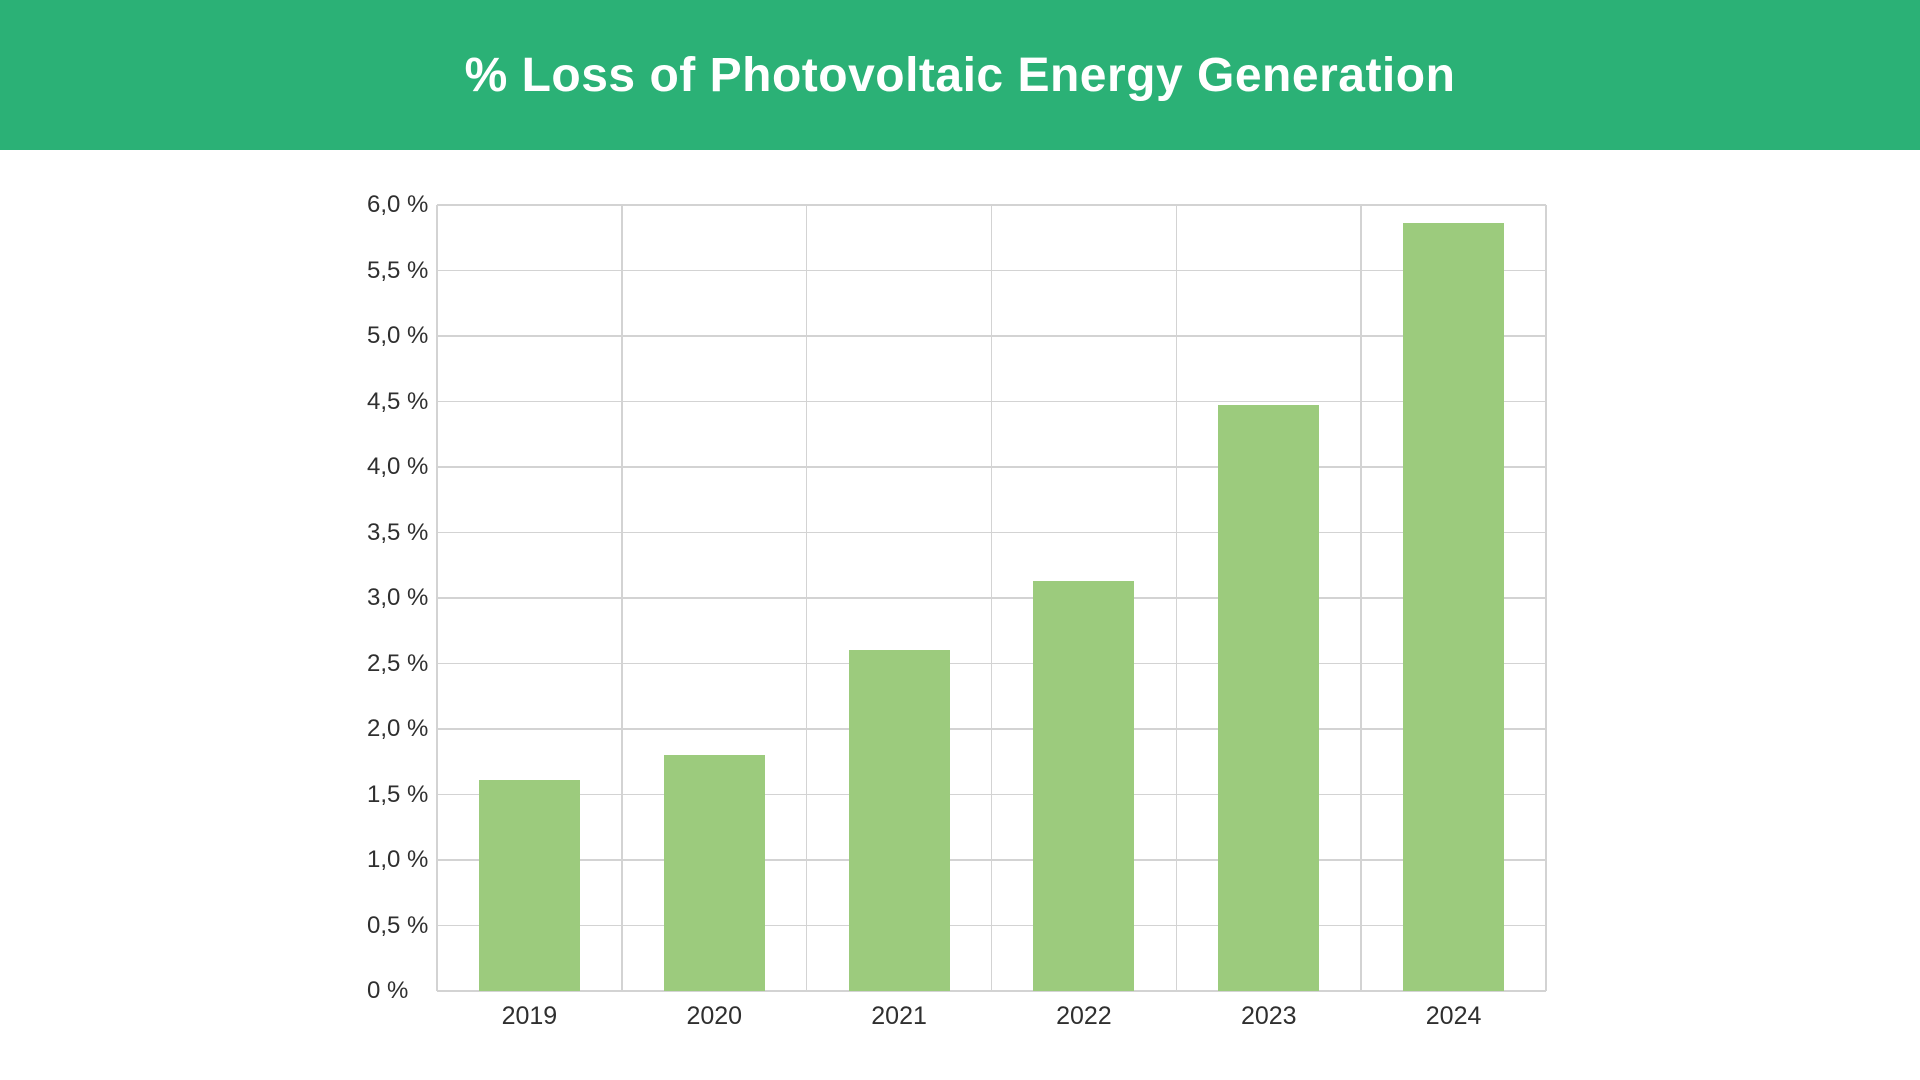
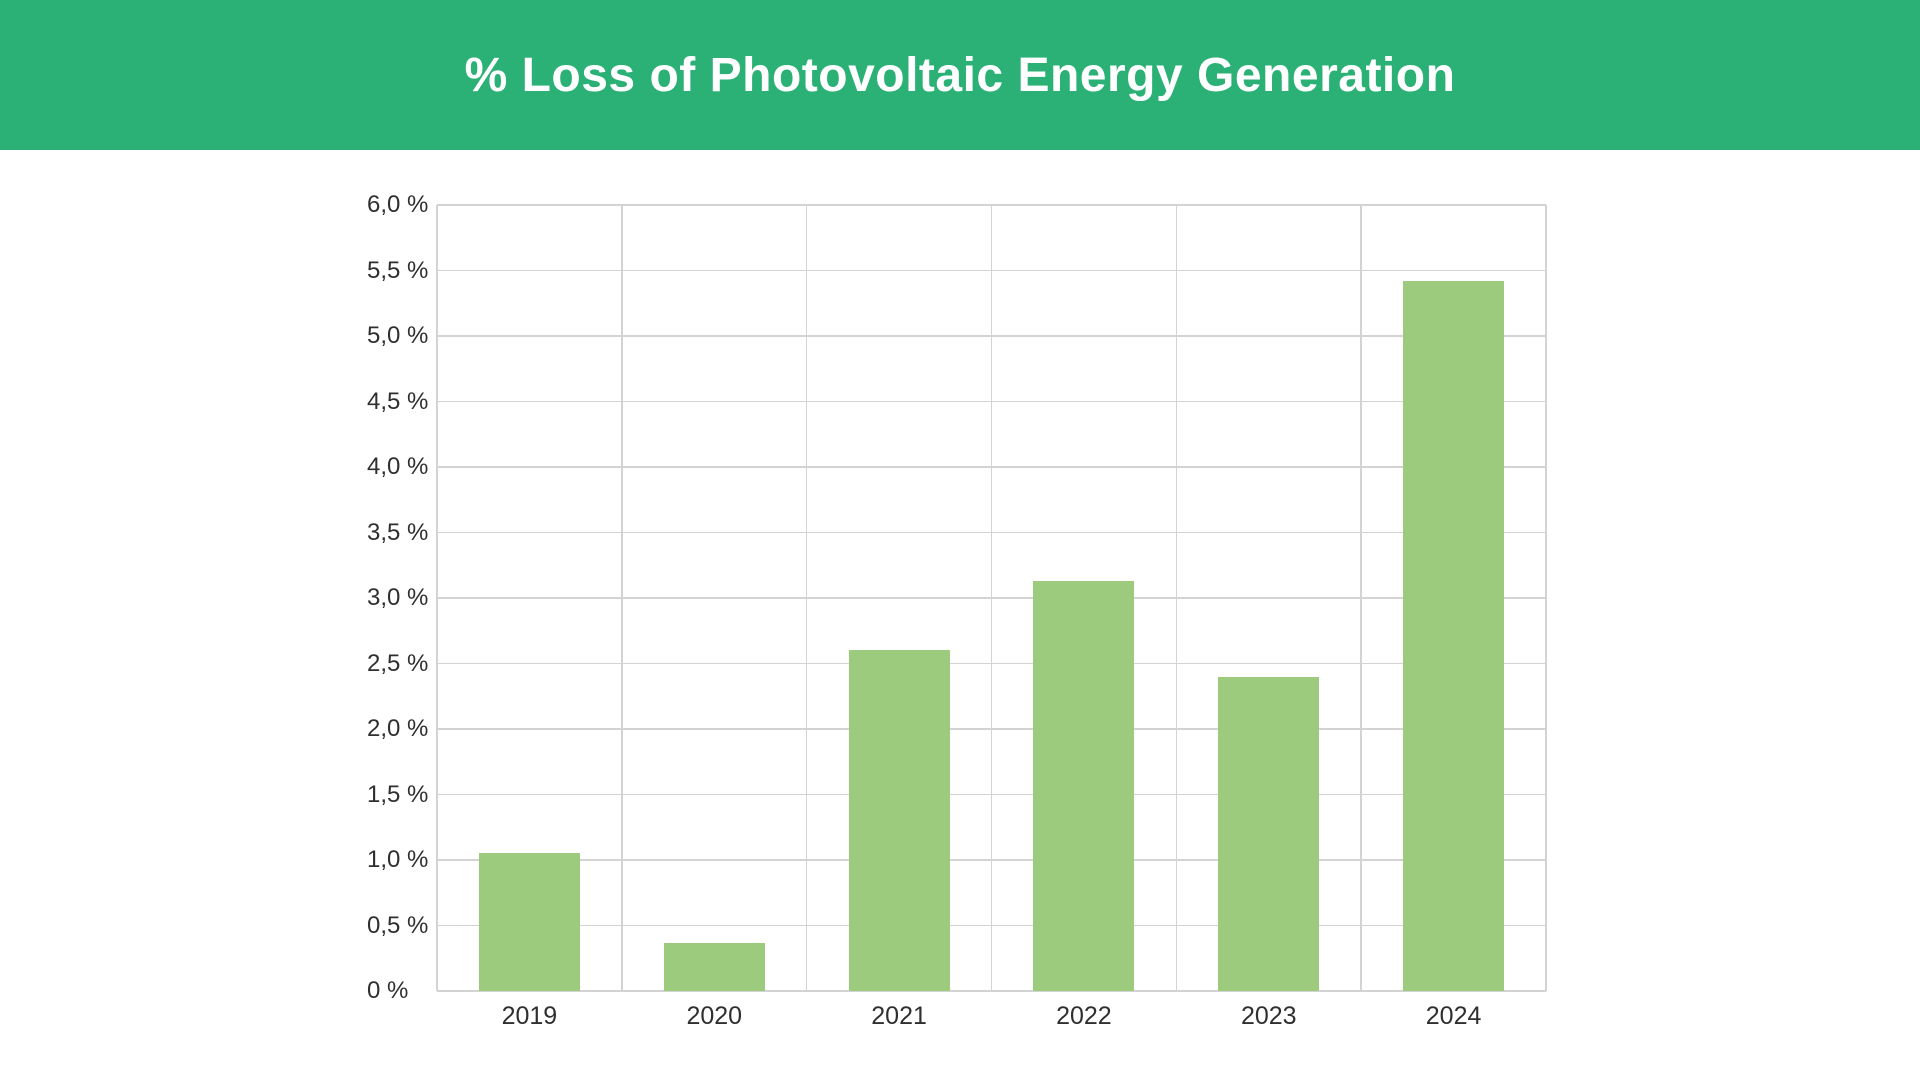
2019: 1,61% -> 1,05%
2020: 1,80% -> 0,37%
2023: 4,47% -> 2,40%
2024: 5,86% -> 5,42%
